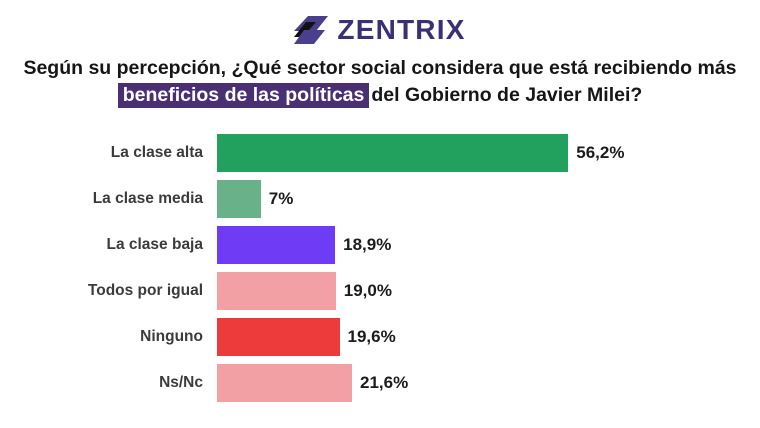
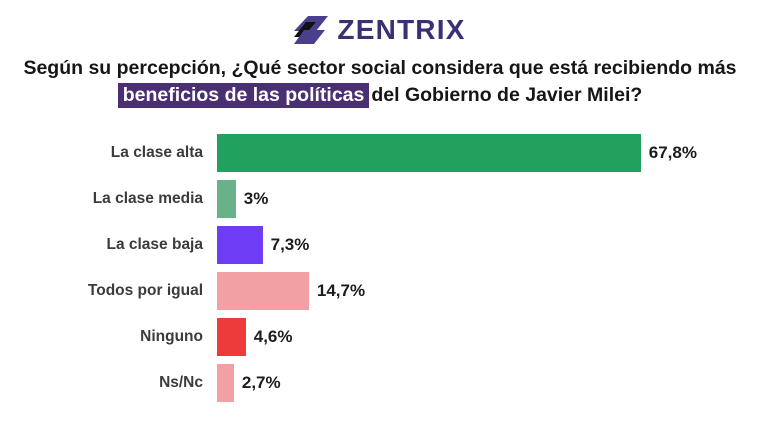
La clase alta: 56,2% -> 67,8%
La clase media: 7% -> 3%
La clase baja: 18,9% -> 7,3%
Todos por igual: 19,0% -> 14,7%
Ninguno: 19,6% -> 4,6%
Ns/Nc: 21,6% -> 2,7%
